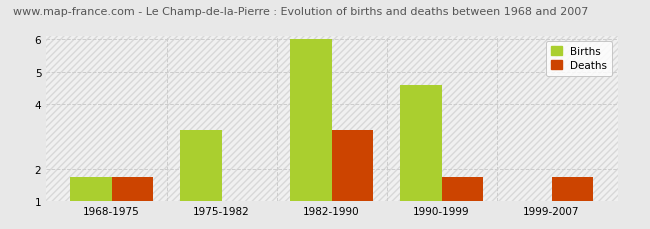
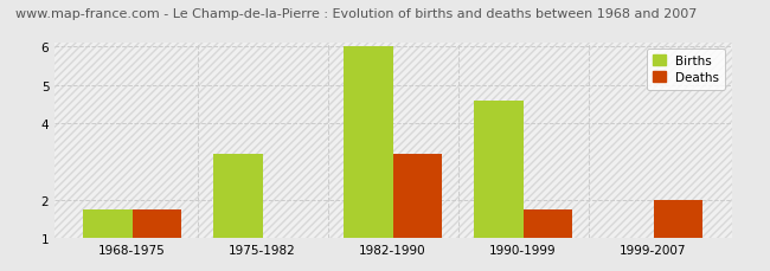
Deaths/1999-2007: 1.75 -> 2.00
